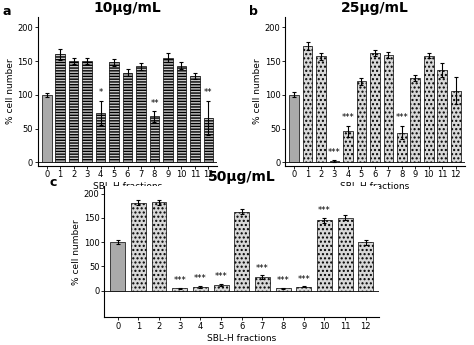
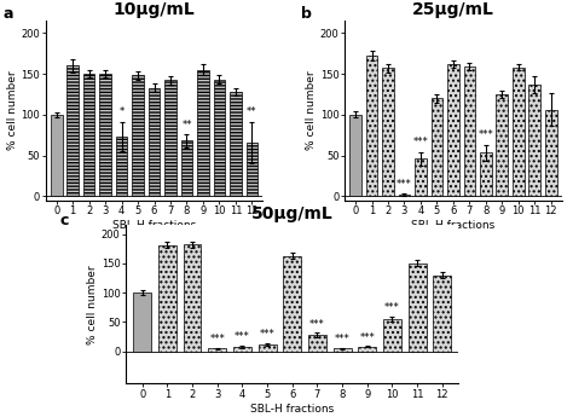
25μg/mL/8: 44 -> 53
50μg/mL/10: 145 -> 55
50μg/mL/12: 100 -> 130
